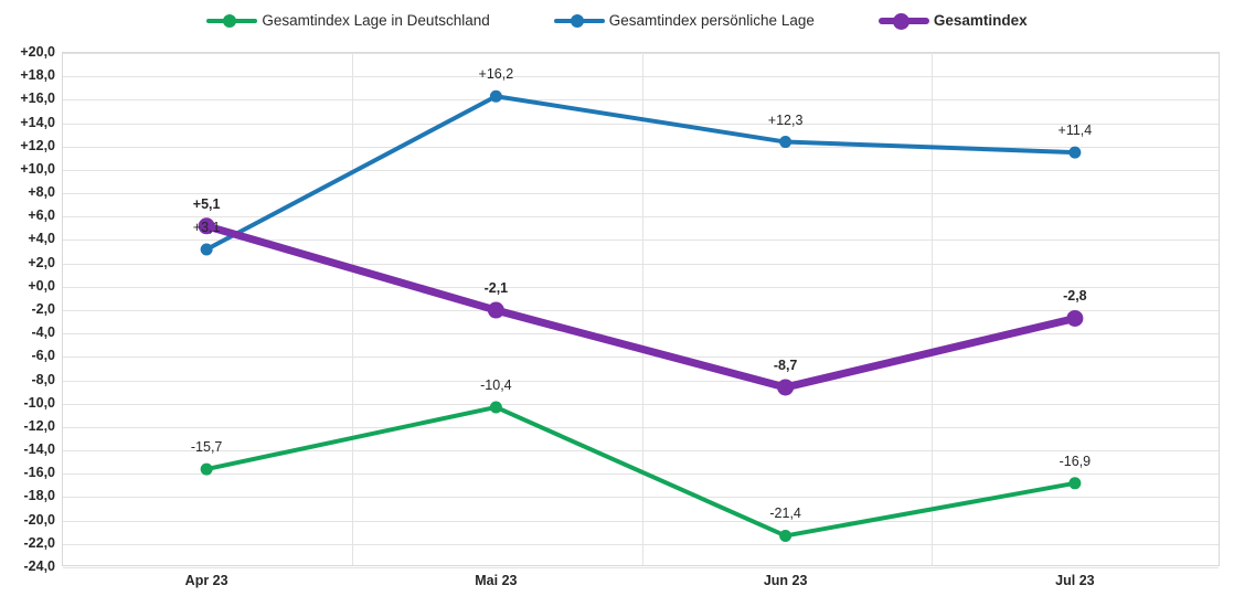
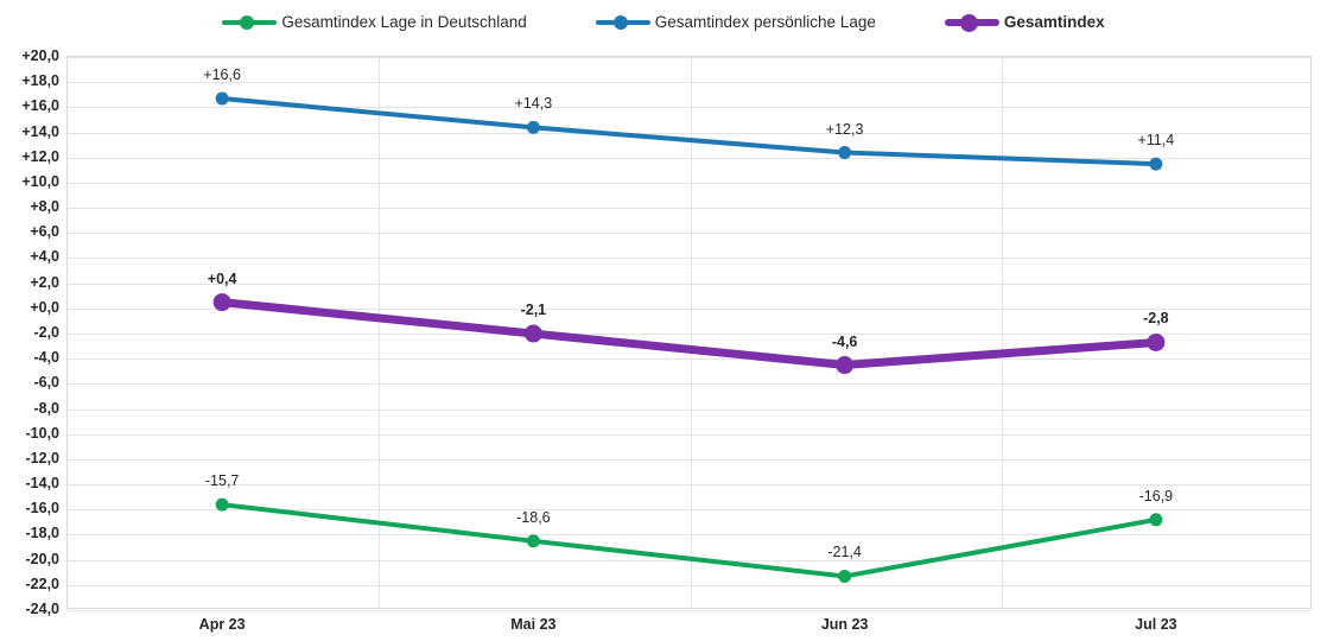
Gesamtindex persönliche Lage/Apr 23: +3,1 -> +16,6
Gesamtindex/Apr 23: +5,1 -> +0,4
Gesamtindex Lage in Deutschland/Mai 23: -10,4 -> -18,6
Gesamtindex persönliche Lage/Mai 23: +16,2 -> +14,3
Gesamtindex/Jun 23: -8,7 -> -4,6
